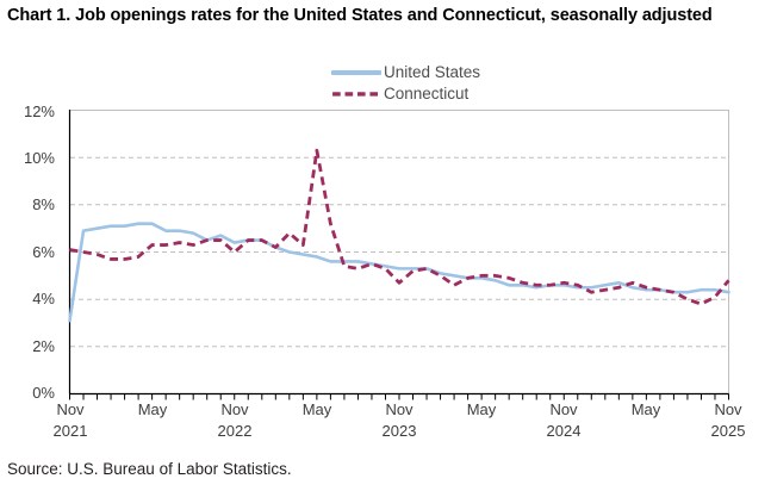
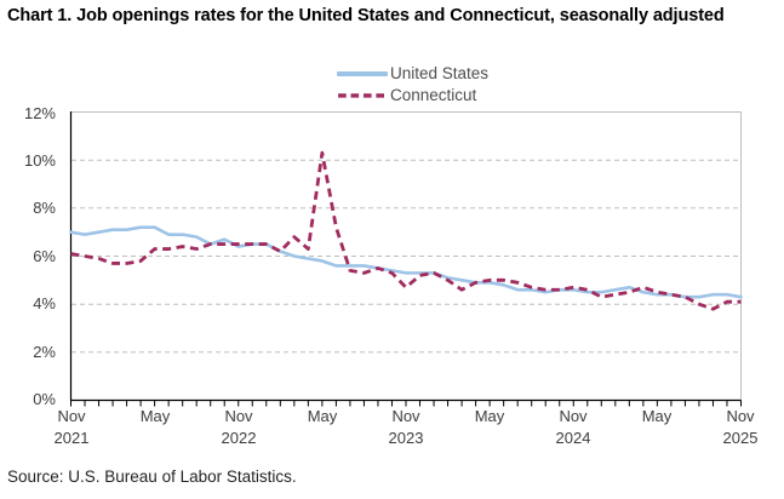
United States/Nov 2021: 3.1% -> 7.0%
Connecticut/Nov 2022: 6.0% -> 6.5%
Connecticut/Nov 2025: 4.8% -> 4.1%
